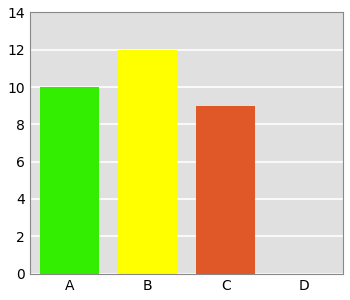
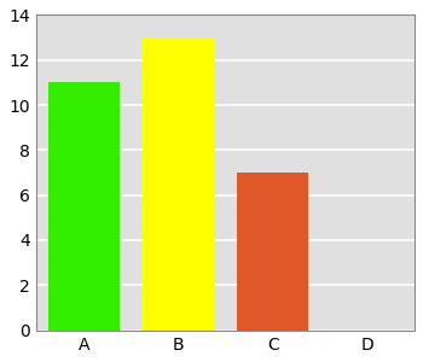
A: 10 -> 11
B: 12 -> 13
C: 9 -> 7
